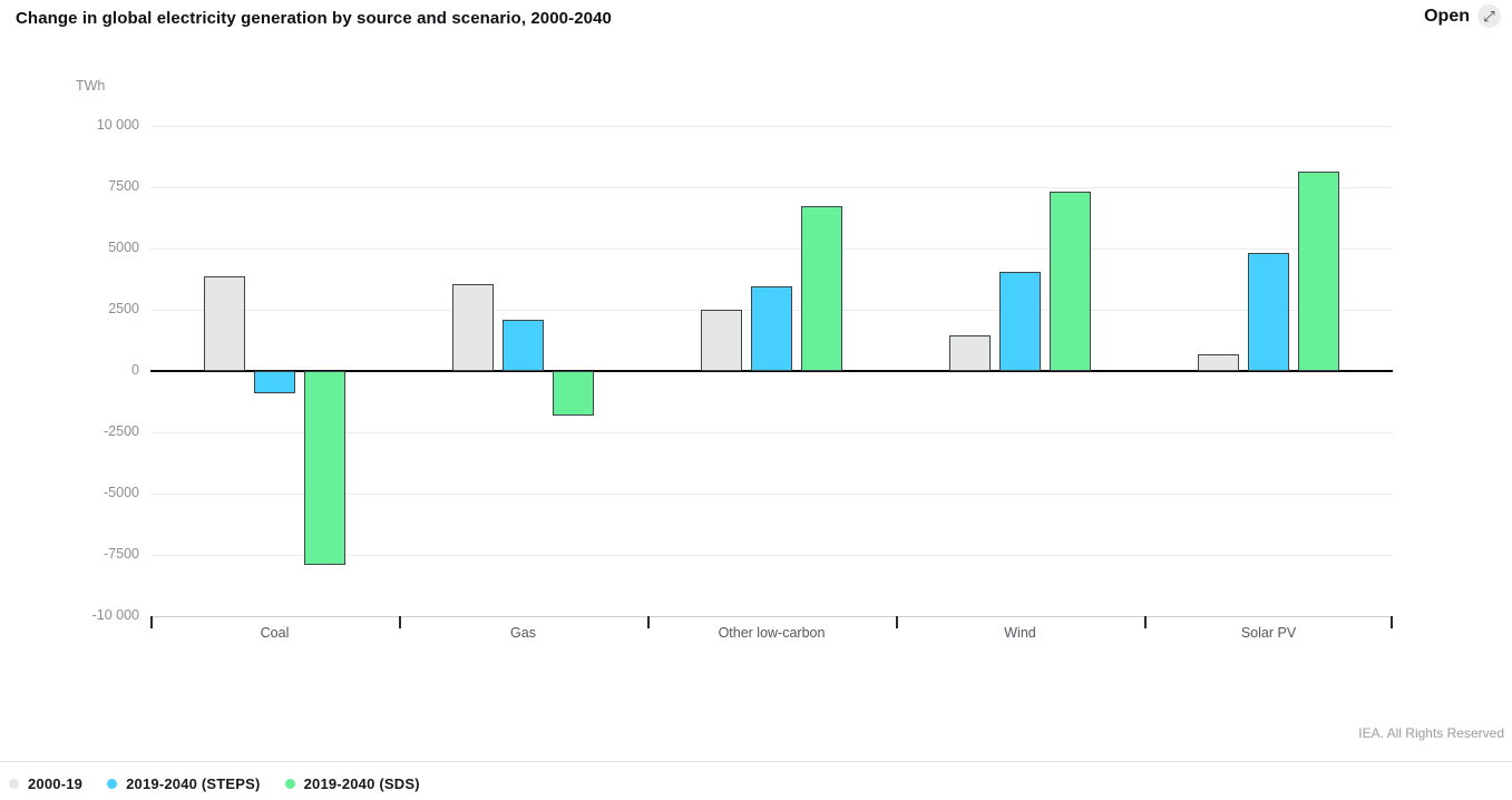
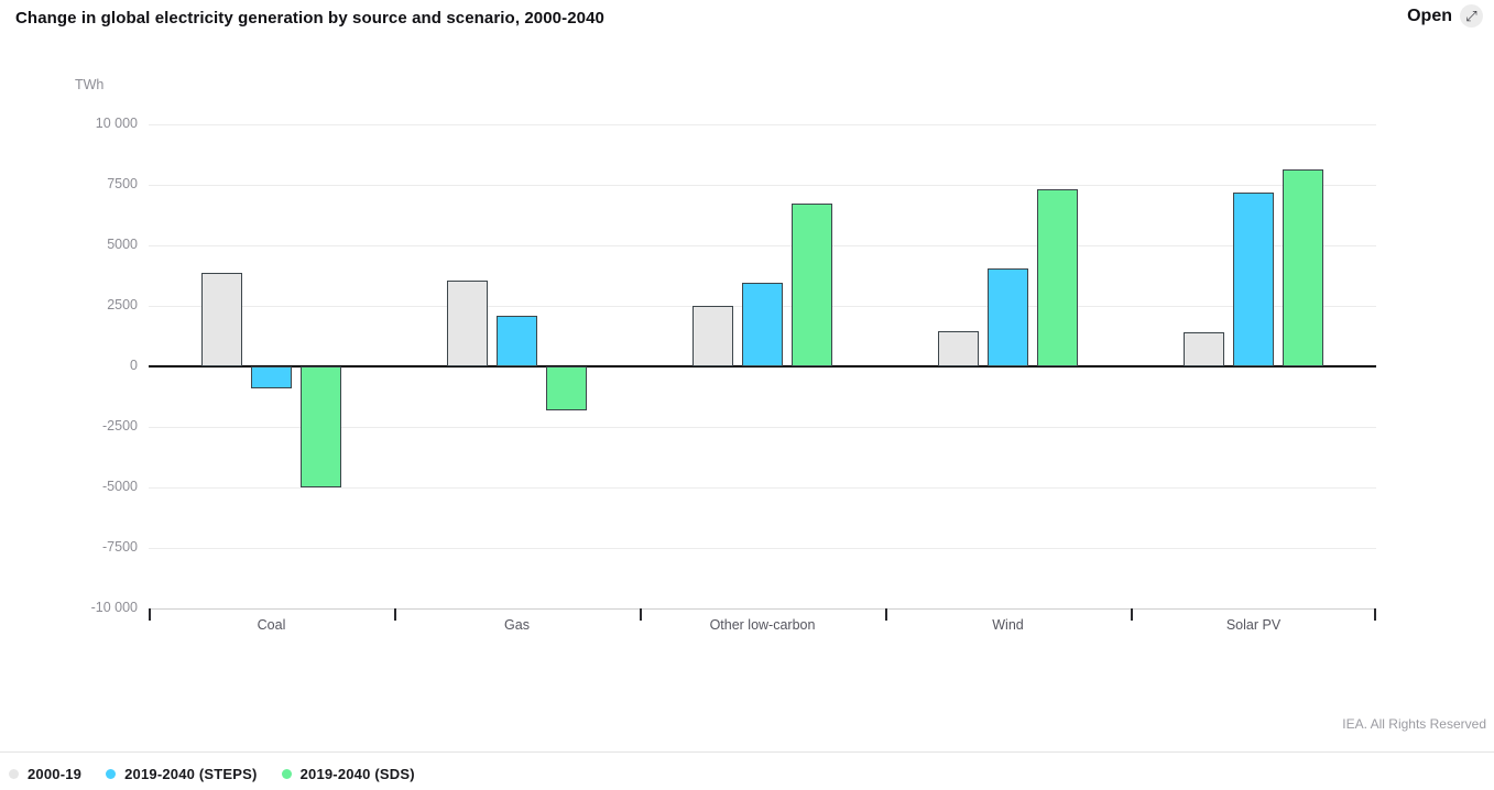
2019-2040 (SDS)/Coal: -7900 -> -5000
2000-19/Solar PV: 700 -> 1400
2019-2040 (STEPS)/Solar PV: 4800 -> 7200
